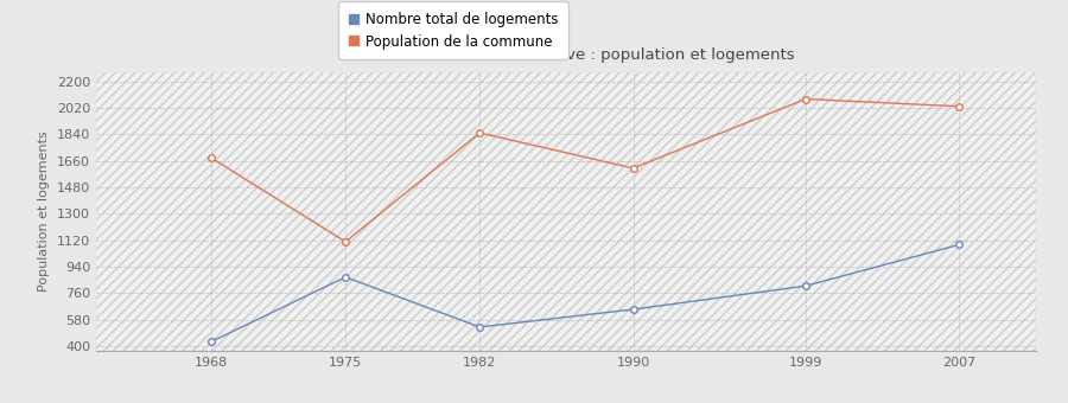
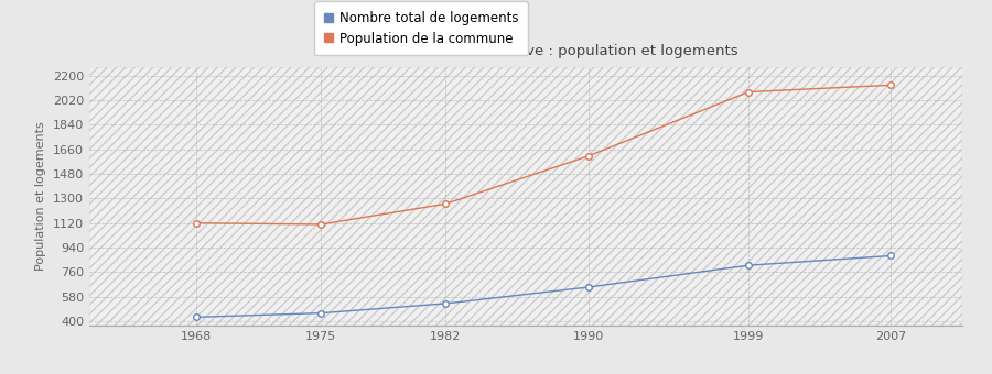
Population de la commune/1968: 1680 -> 1120
Nombre total de logements/1975: 870 -> 460
Population de la commune/1982: 1850 -> 1260
Nombre total de logements/2007: 1090 -> 880
Population de la commune/2007: 2030 -> 2130
